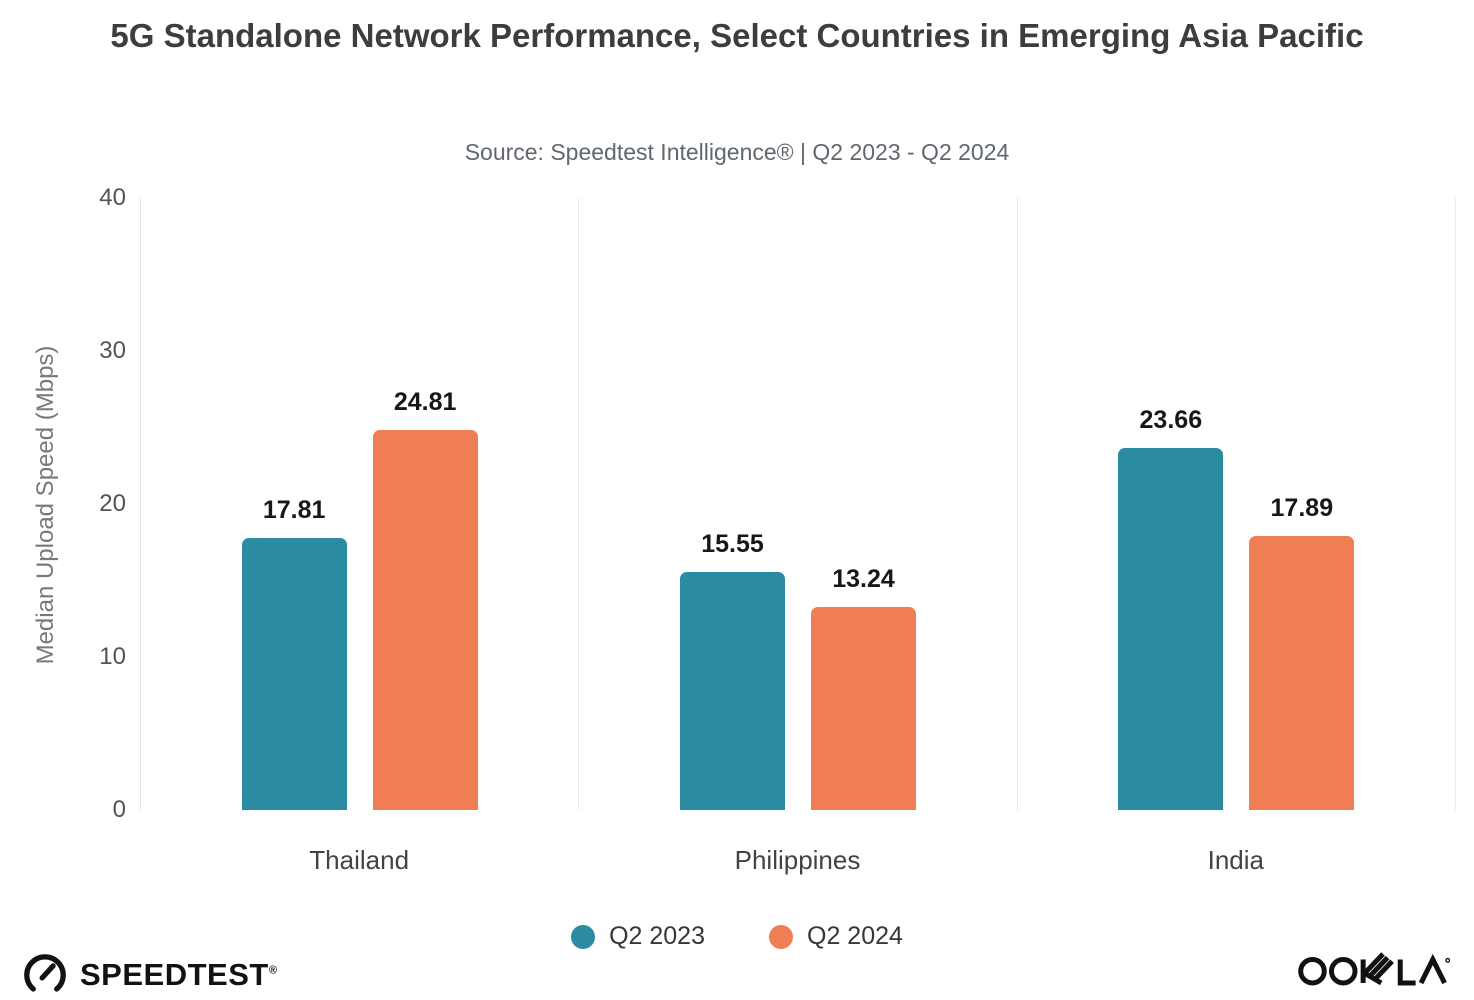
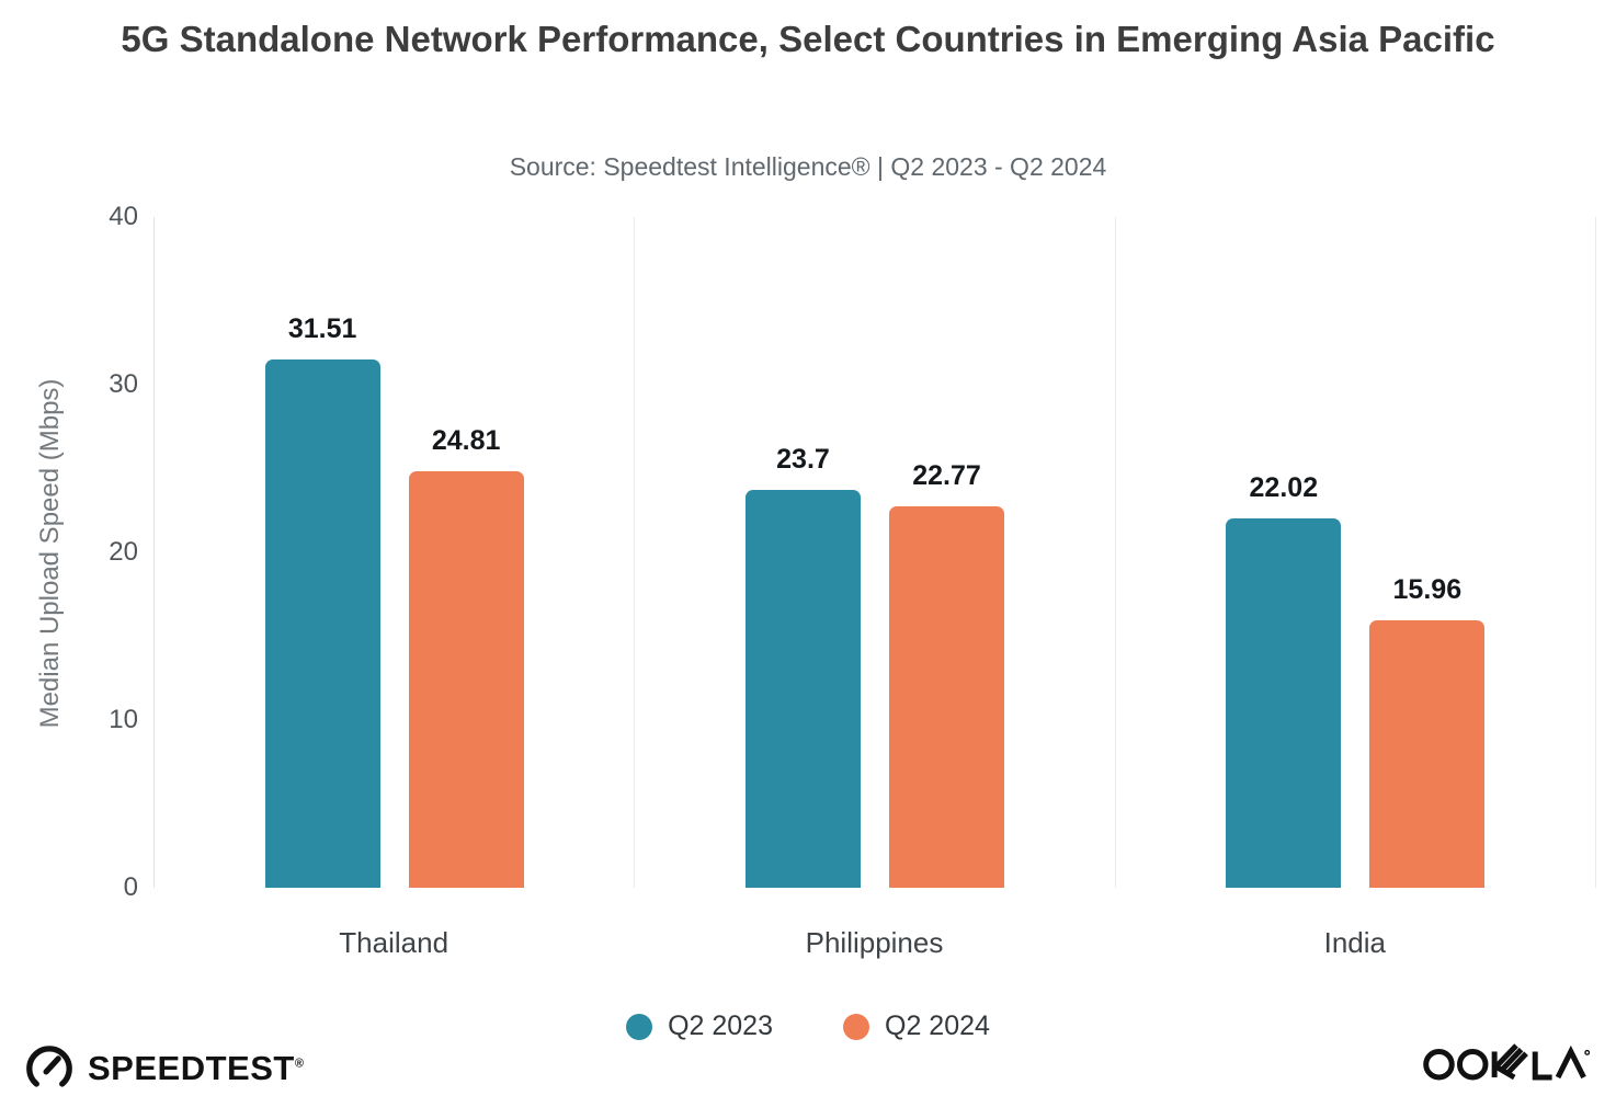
Q2 2023/Thailand: 17.81 -> 31.51
Q2 2023/Philippines: 15.55 -> 23.7
Q2 2024/Philippines: 13.24 -> 22.77
Q2 2023/India: 23.66 -> 22.02
Q2 2024/India: 17.89 -> 15.96
